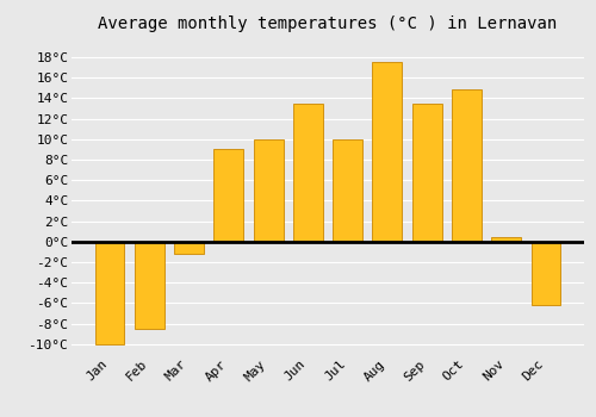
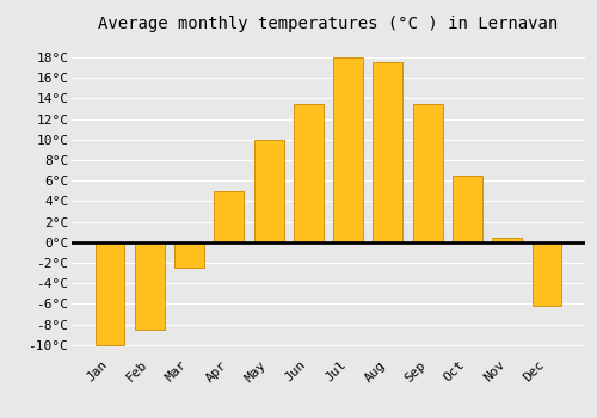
Mar: -1.2°C -> -2.5°C
Apr: 9.0°C -> 5.0°C
Jul: 10.0°C -> 18.0°C
Oct: 14.8°C -> 6.5°C
